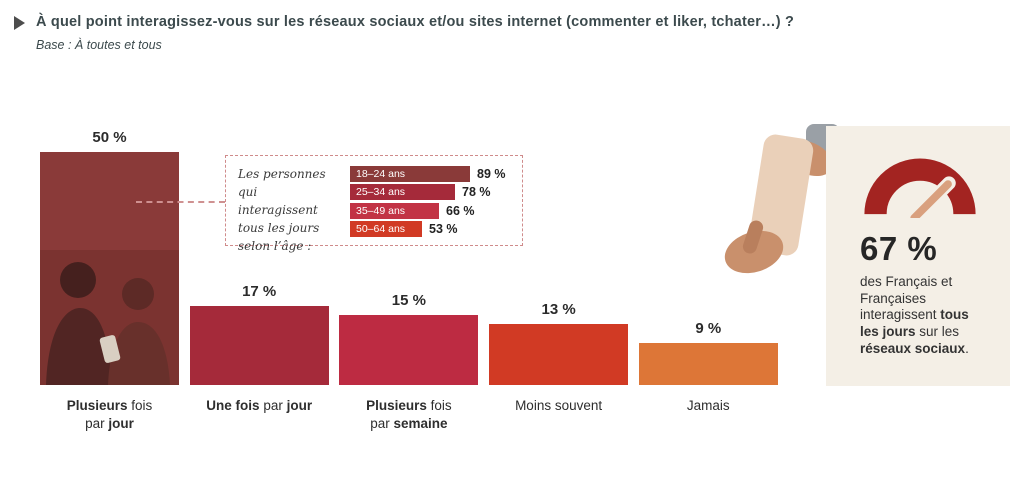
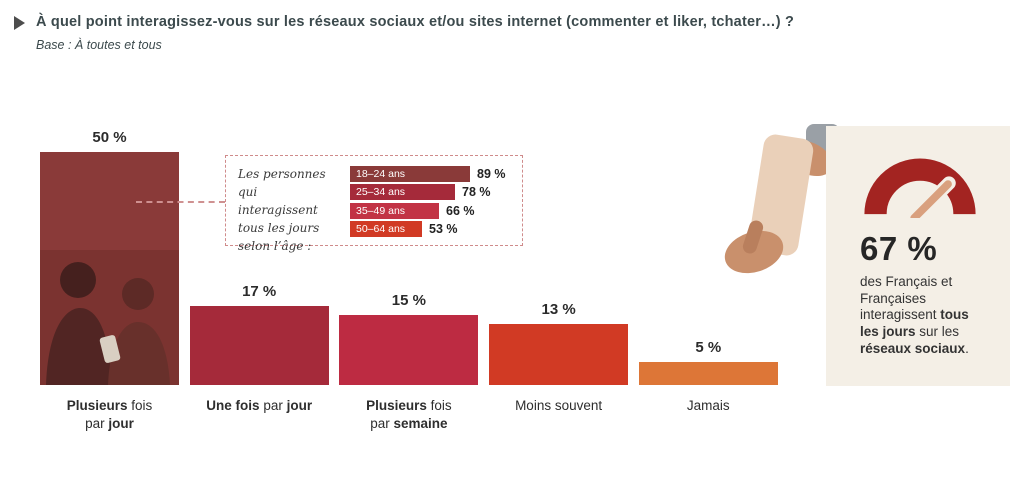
Jamais: 9 -> 5
